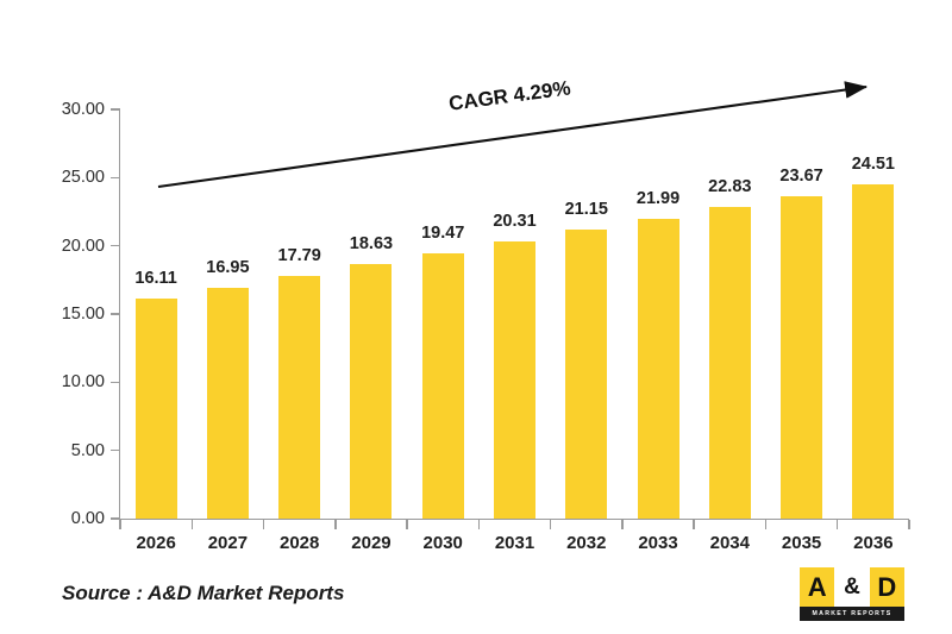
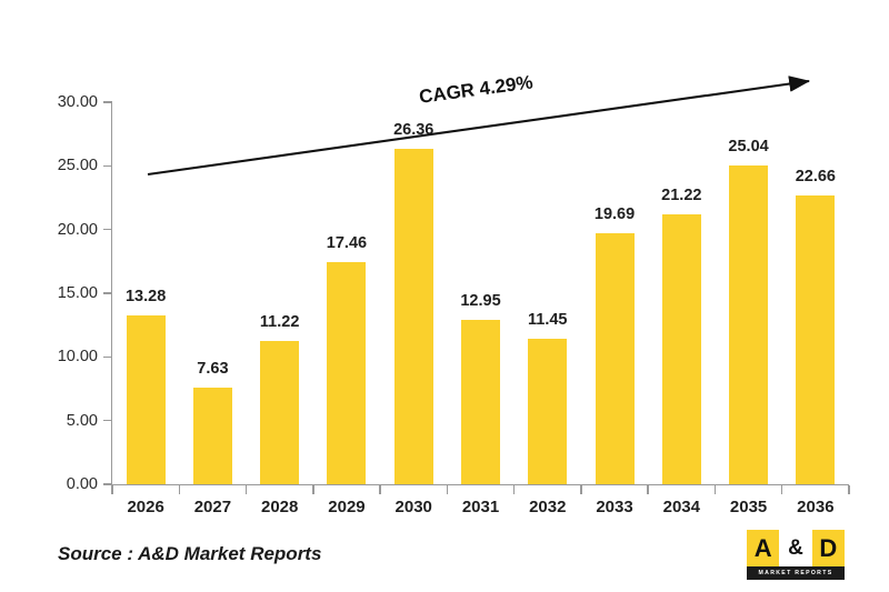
2026: 16.11 -> 13.28
2027: 16.95 -> 7.63
2028: 17.79 -> 11.22
2029: 18.63 -> 17.46
2030: 19.47 -> 26.36
2031: 20.31 -> 12.95
2032: 21.15 -> 11.45
2033: 21.99 -> 19.69
2034: 22.83 -> 21.22
2035: 23.67 -> 25.04
2036: 24.51 -> 22.66
